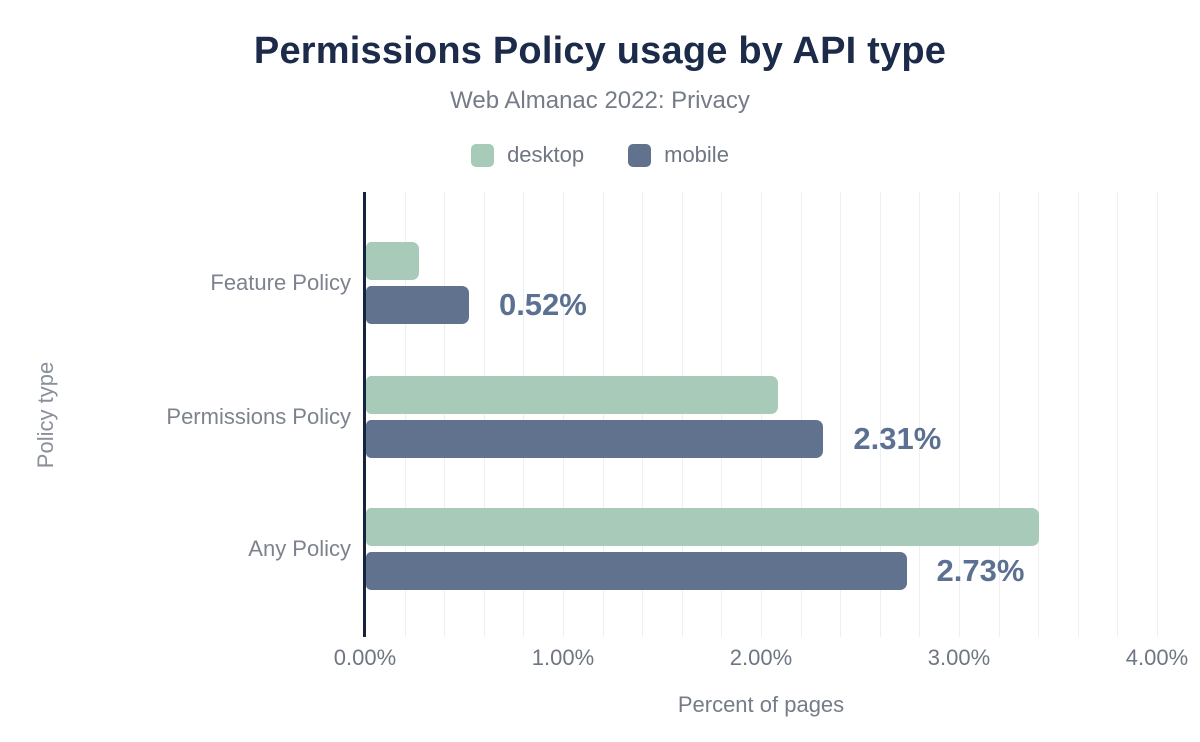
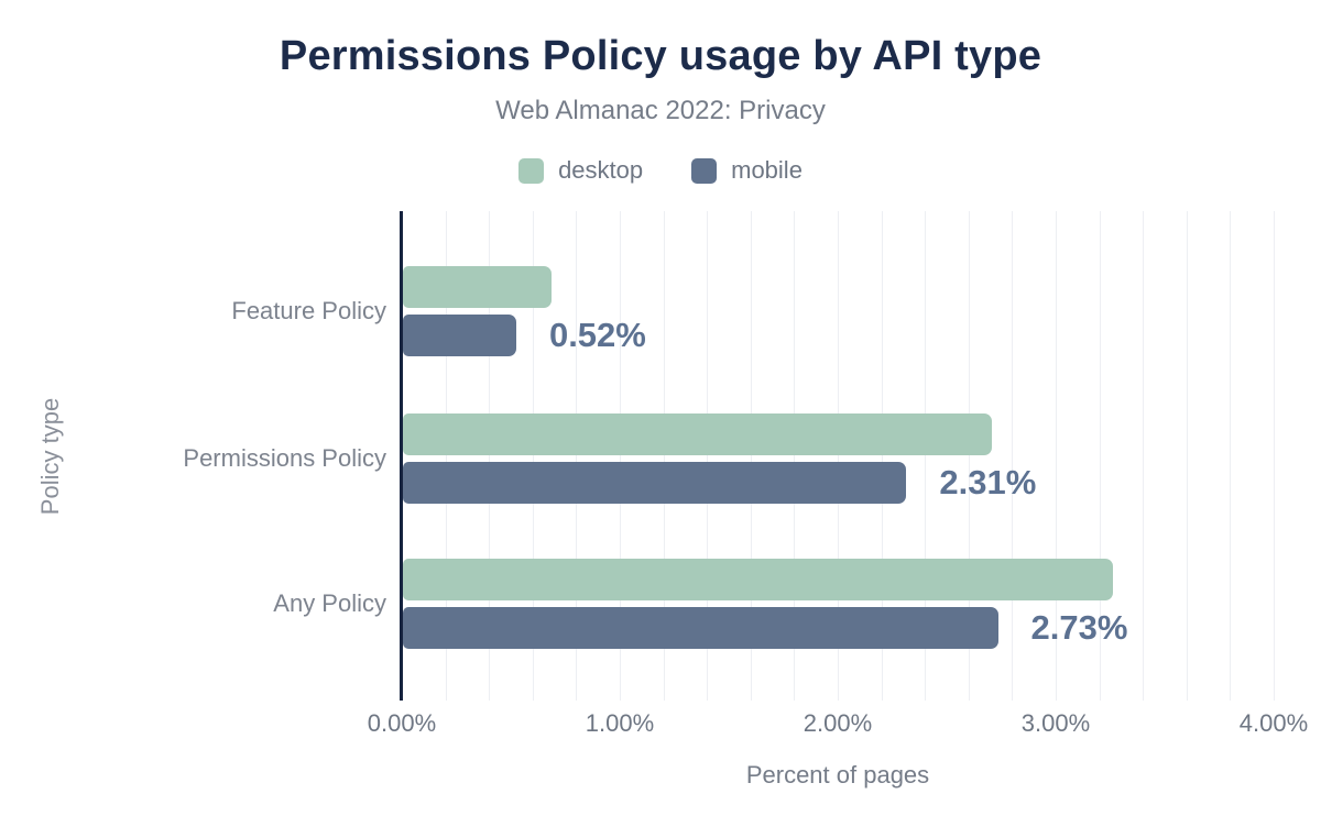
desktop/Feature Policy: 0.27% -> 0.68%
desktop/Permissions Policy: 2.08% -> 2.70%
desktop/Any Policy: 3.40% -> 3.26%
